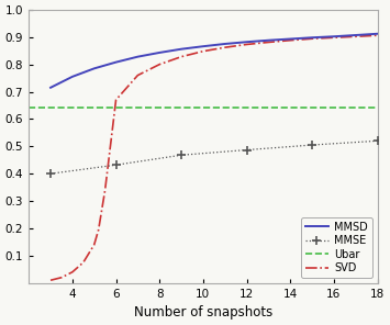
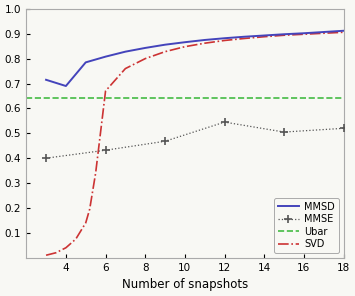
MMSD/4: 0.755 -> 0.690
MMSE/12: 0.487 -> 0.545
